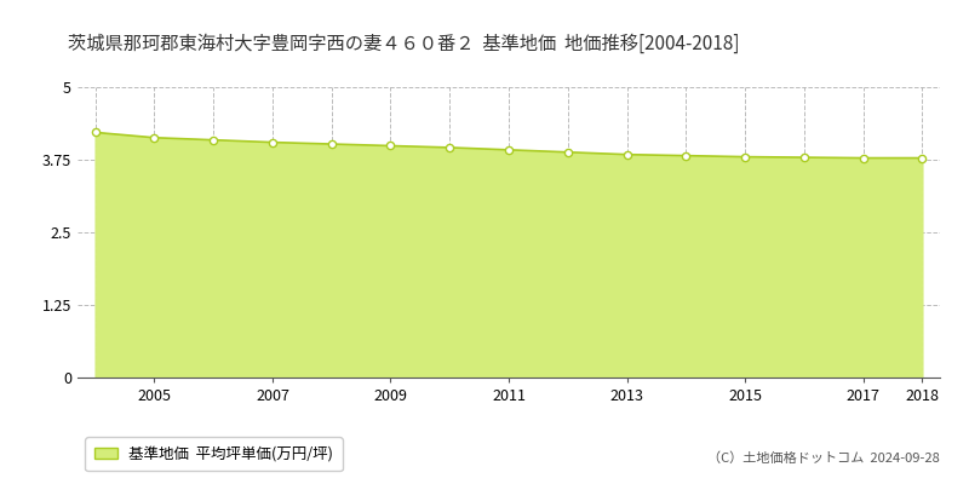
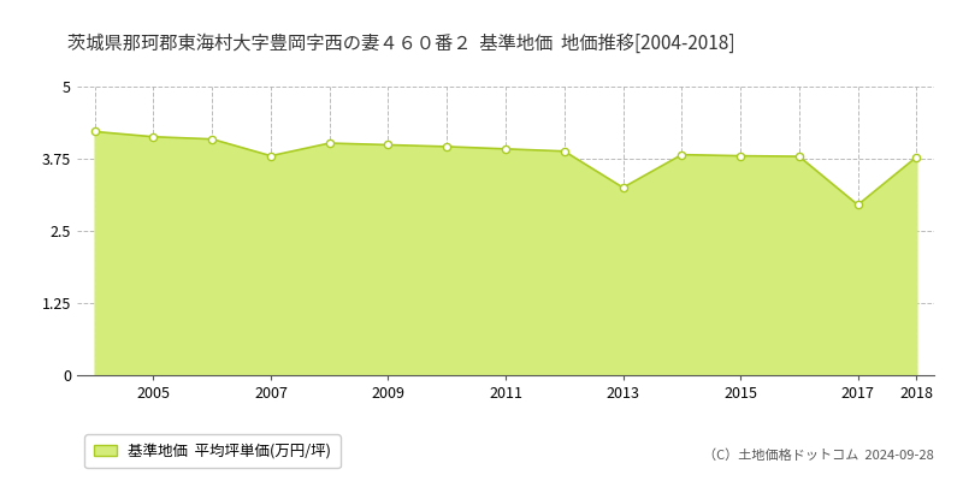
2007: 4.05 -> 3.80
2013: 3.84 -> 3.25
2017: 3.78 -> 2.95
